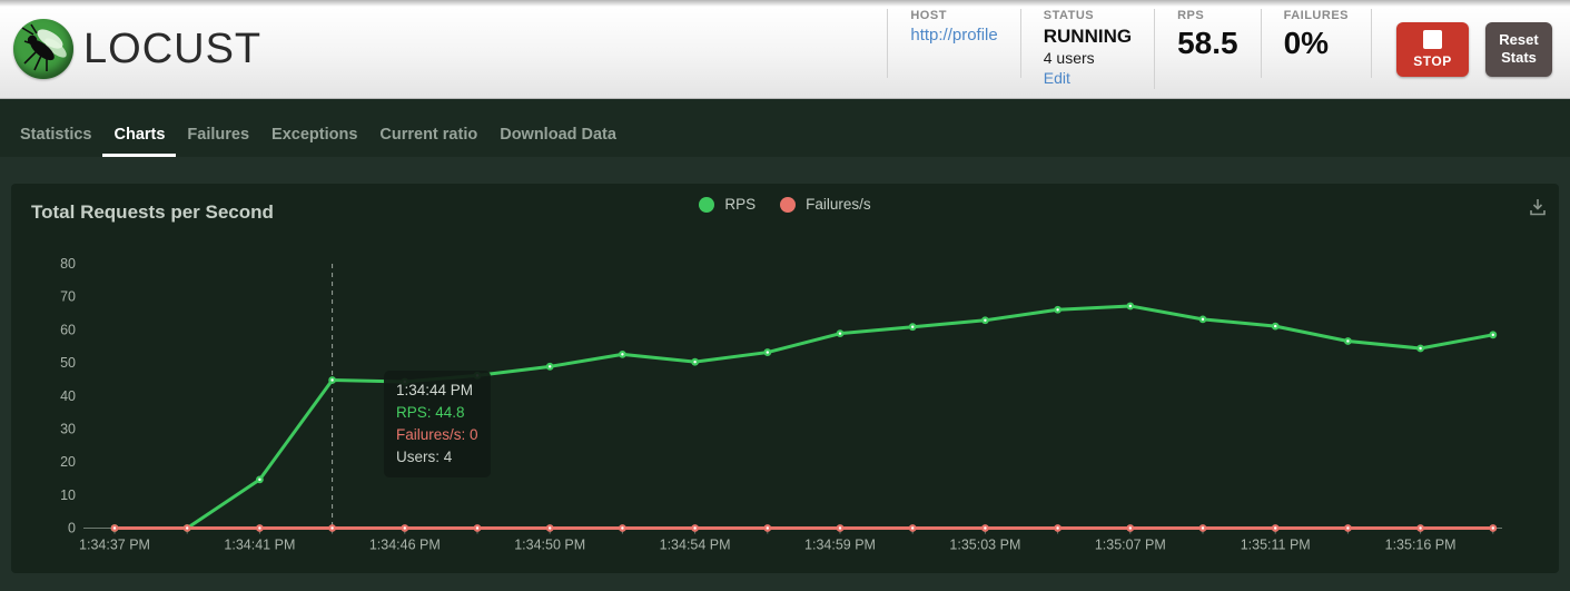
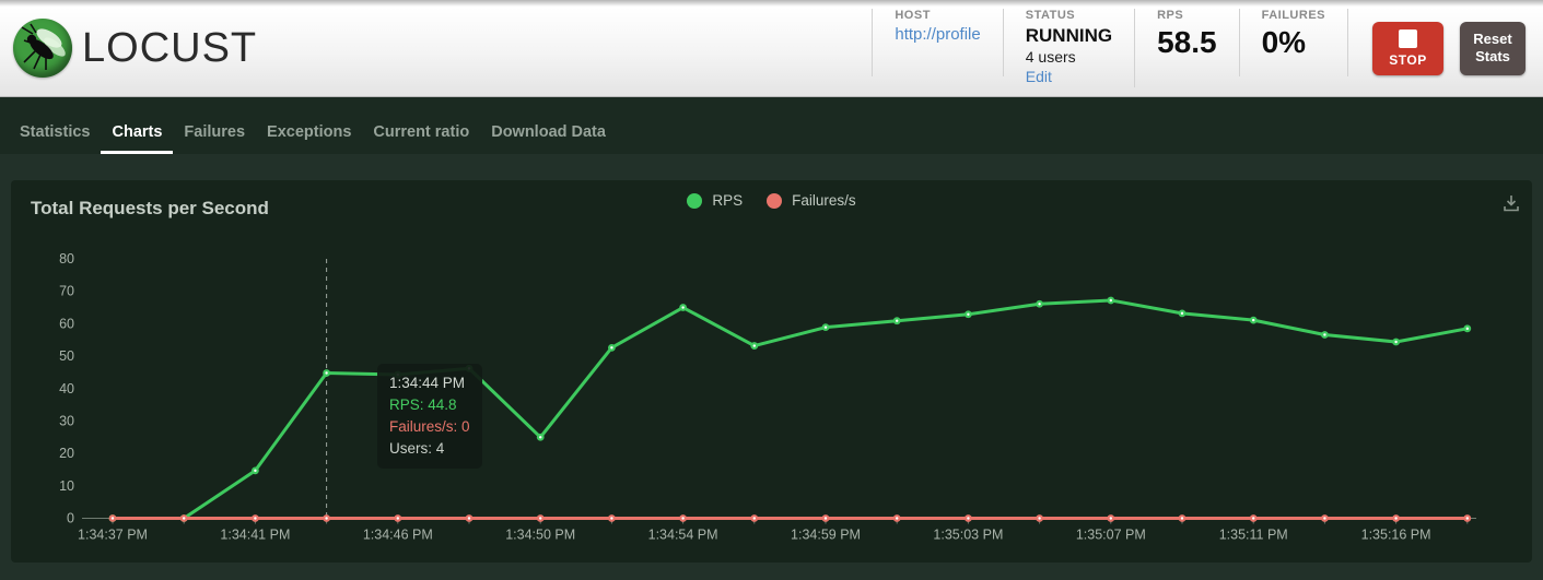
RPS/1:34:50 PM: 49 -> 25
RPS/1:34:54 PM: 50 -> 65
